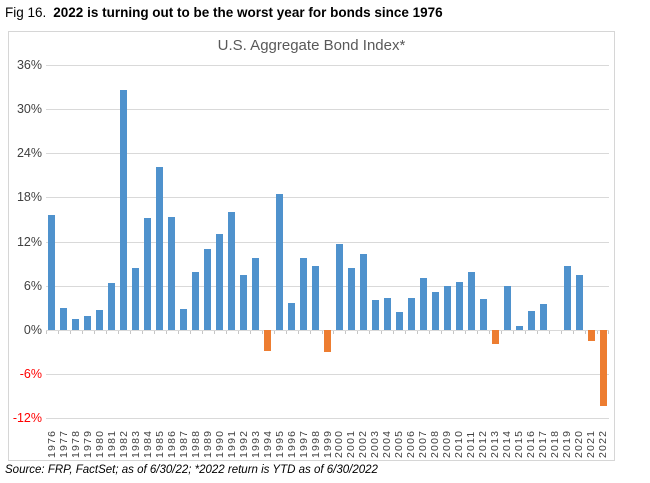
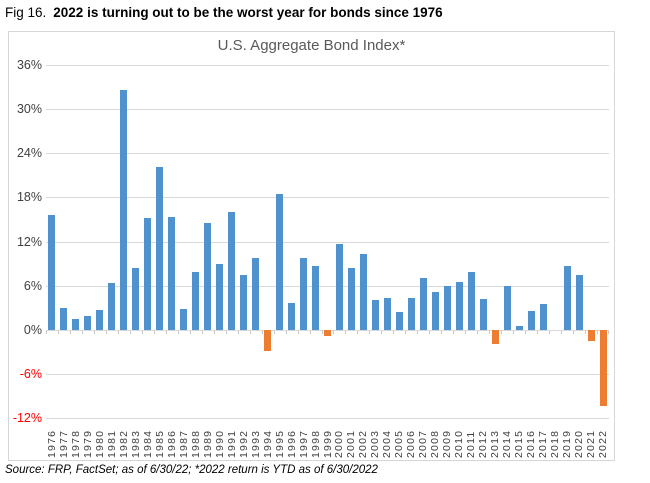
1989: 11% -> 14%
1990: 13% -> 9%
1999: -3% -> -1%
